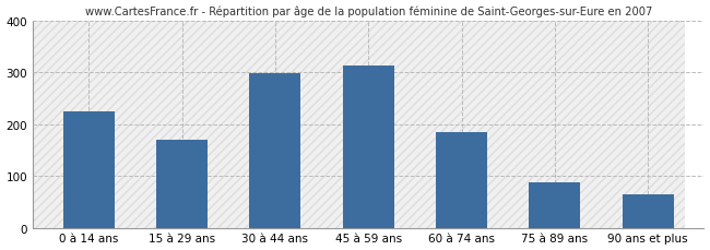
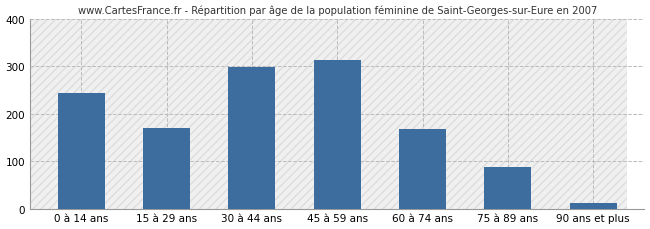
0 à 14 ans: 225 -> 243
60 à 74 ans: 185 -> 168
90 ans et plus: 65 -> 11
